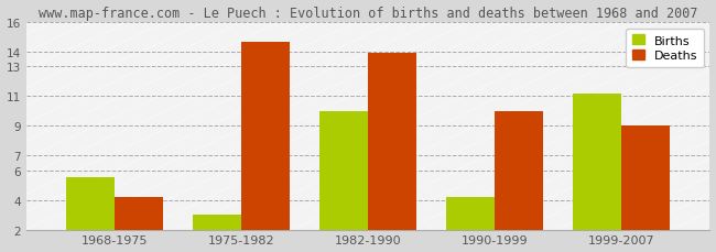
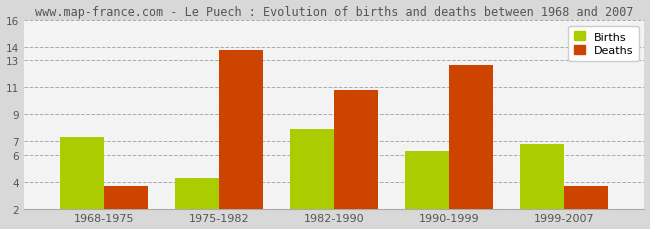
Births/1968-1975: 5.5 -> 7.3
Deaths/1968-1975: 4.2 -> 3.7
Births/1975-1982: 3.0 -> 4.3
Deaths/1975-1982: 14.7 -> 13.8
Births/1982-1990: 10.0 -> 7.9
Deaths/1982-1990: 13.9 -> 10.8
Births/1990-1999: 4.2 -> 6.3
Deaths/1990-1999: 10.0 -> 12.7
Births/1999-2007: 11.2 -> 6.8
Deaths/1999-2007: 9.0 -> 3.7
